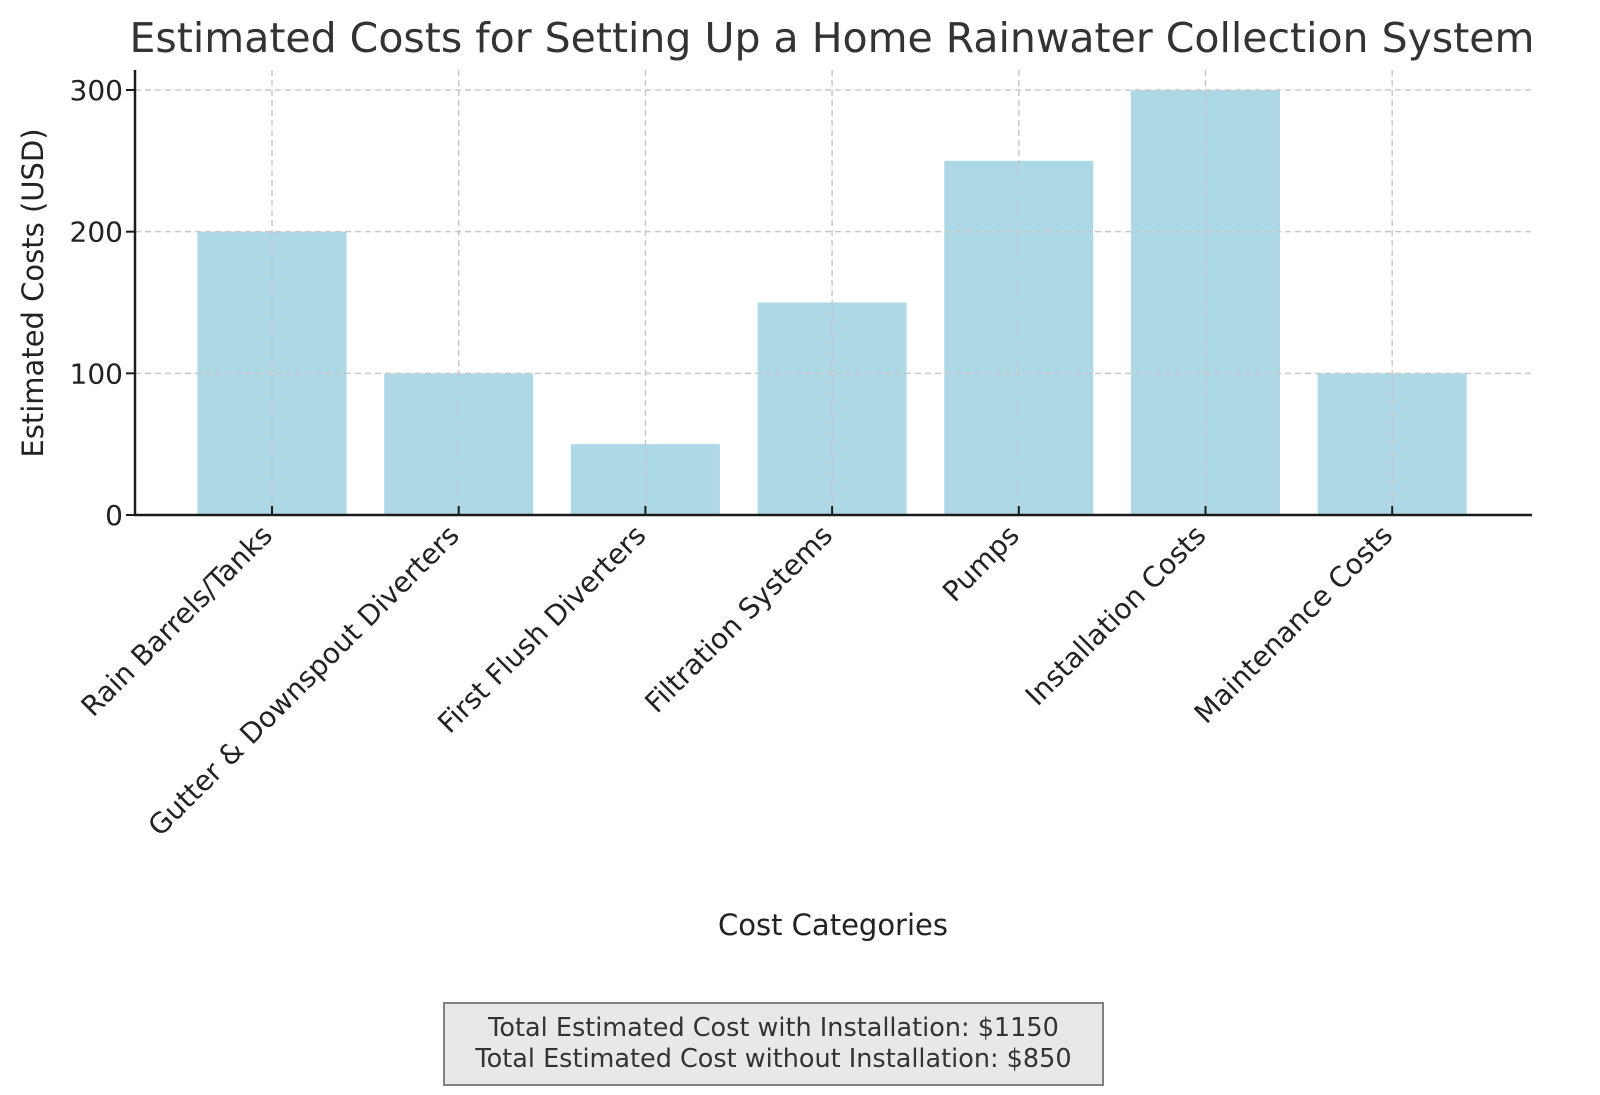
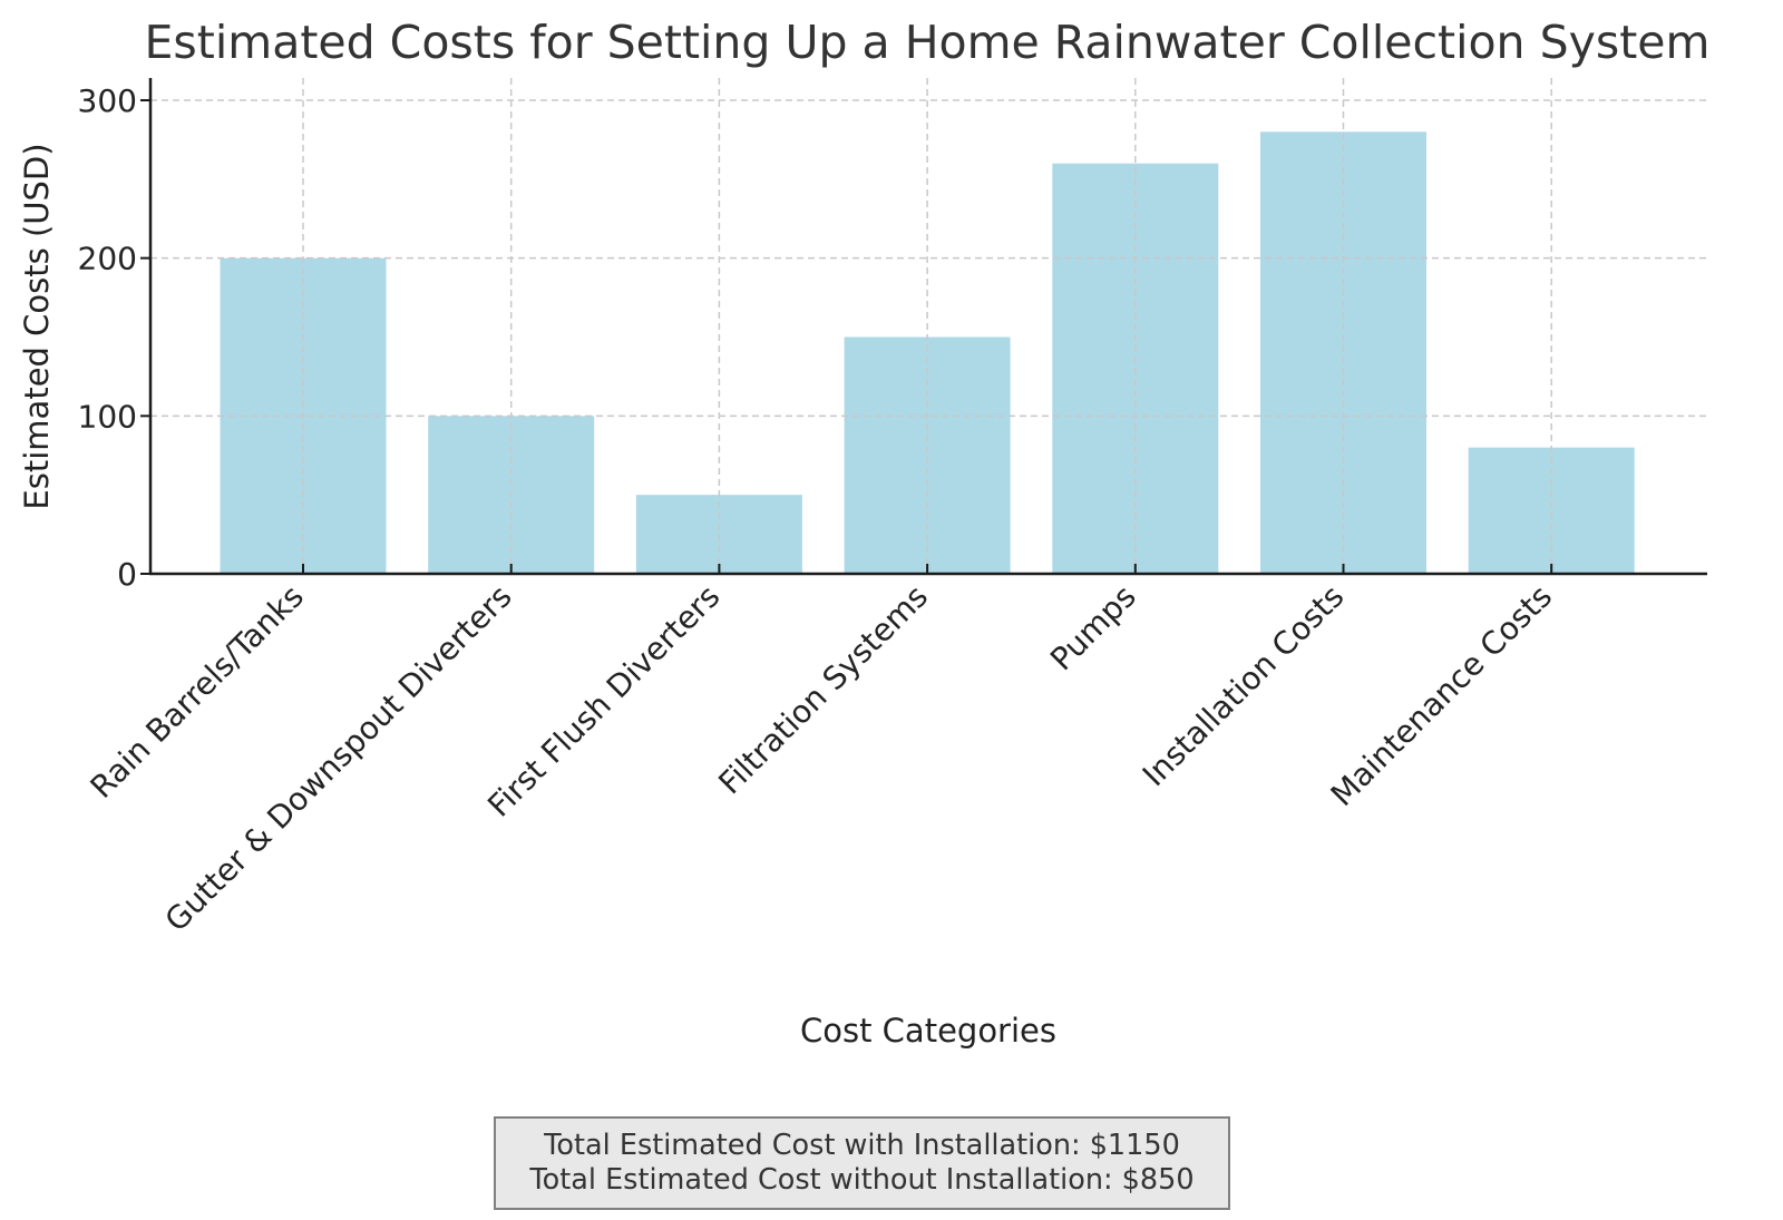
Pumps: 250 -> 260
Installation Costs: 300 -> 280
Maintenance Costs: 100 -> 80
